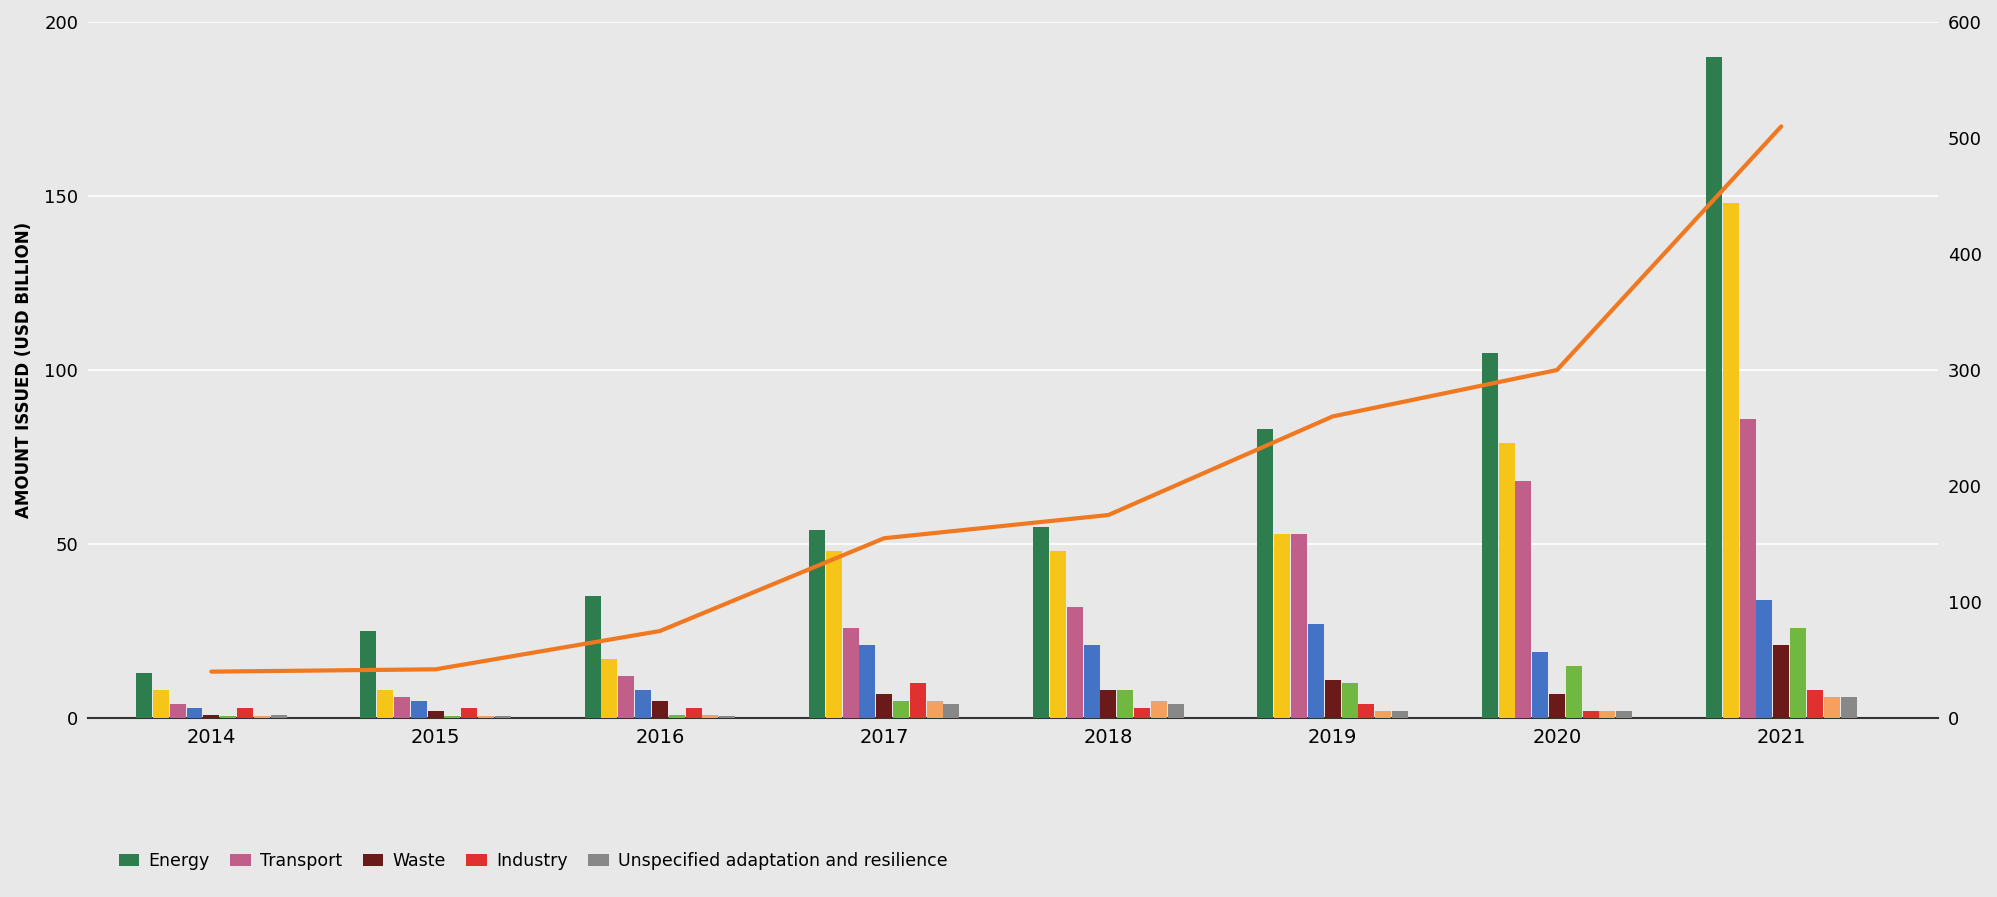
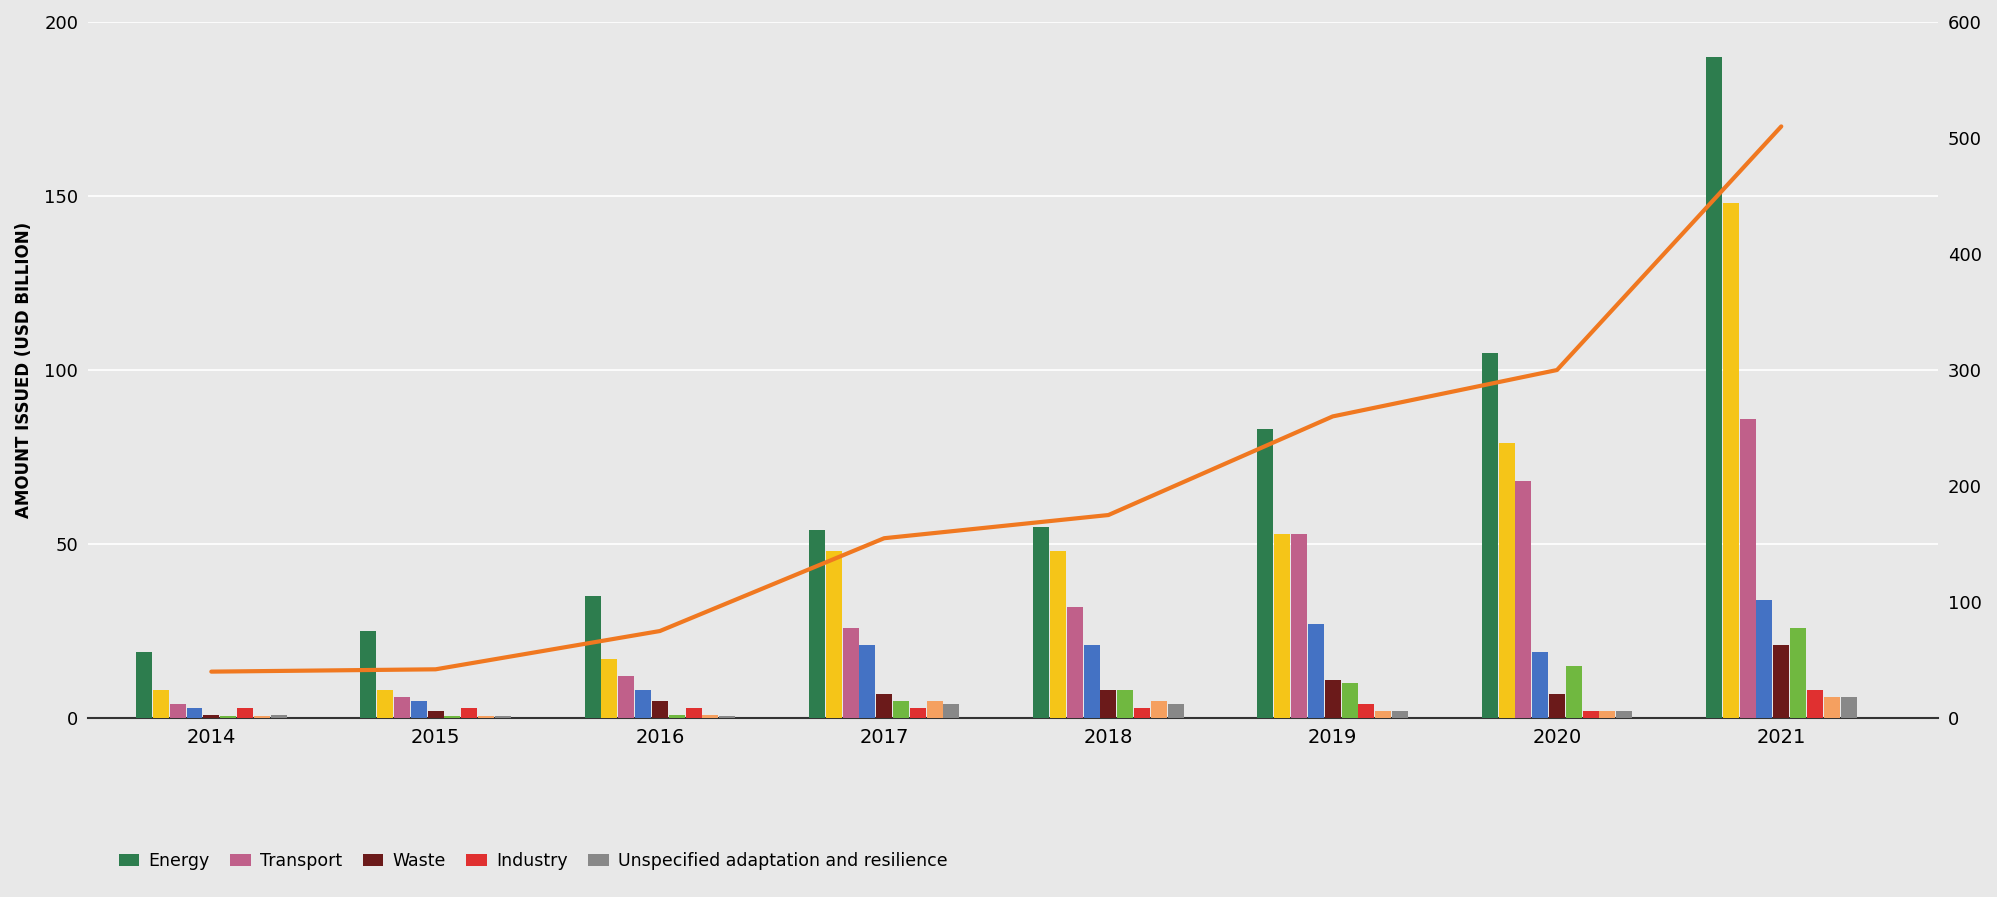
Energy/2014: 13 -> 19
Industry/2017: 10 -> 3
